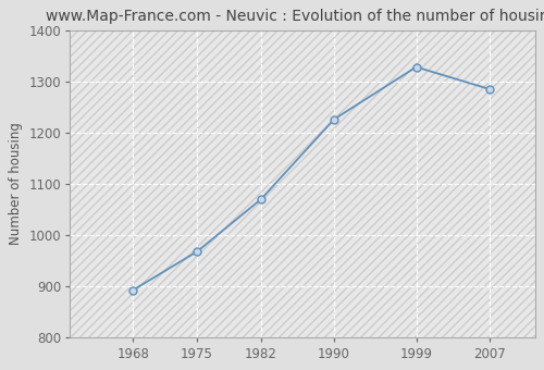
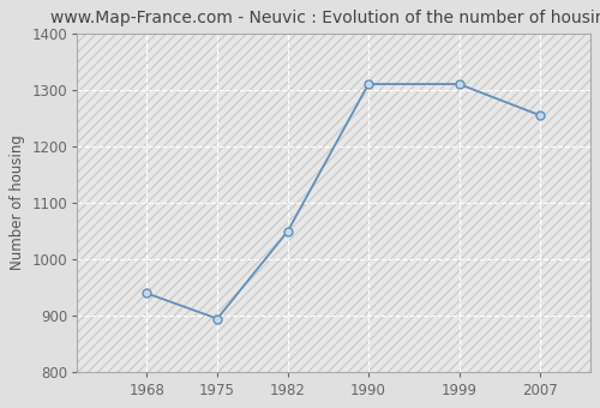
1968: 893 -> 940
1975: 968 -> 895
1982: 1070 -> 1050
1990: 1226 -> 1310
1999: 1328 -> 1310
2007: 1285 -> 1255
